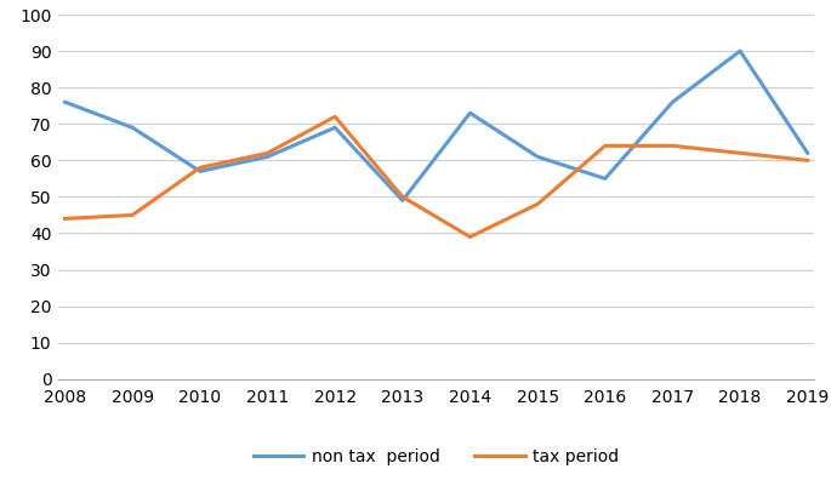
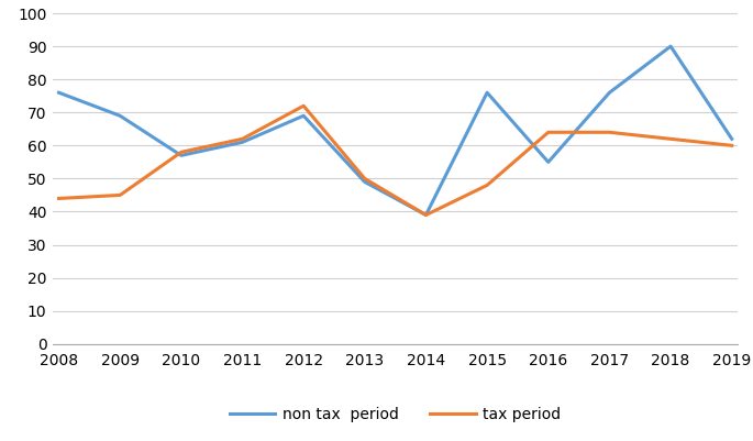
non tax period/2014: 73 -> 39
non tax period/2015: 61 -> 76
